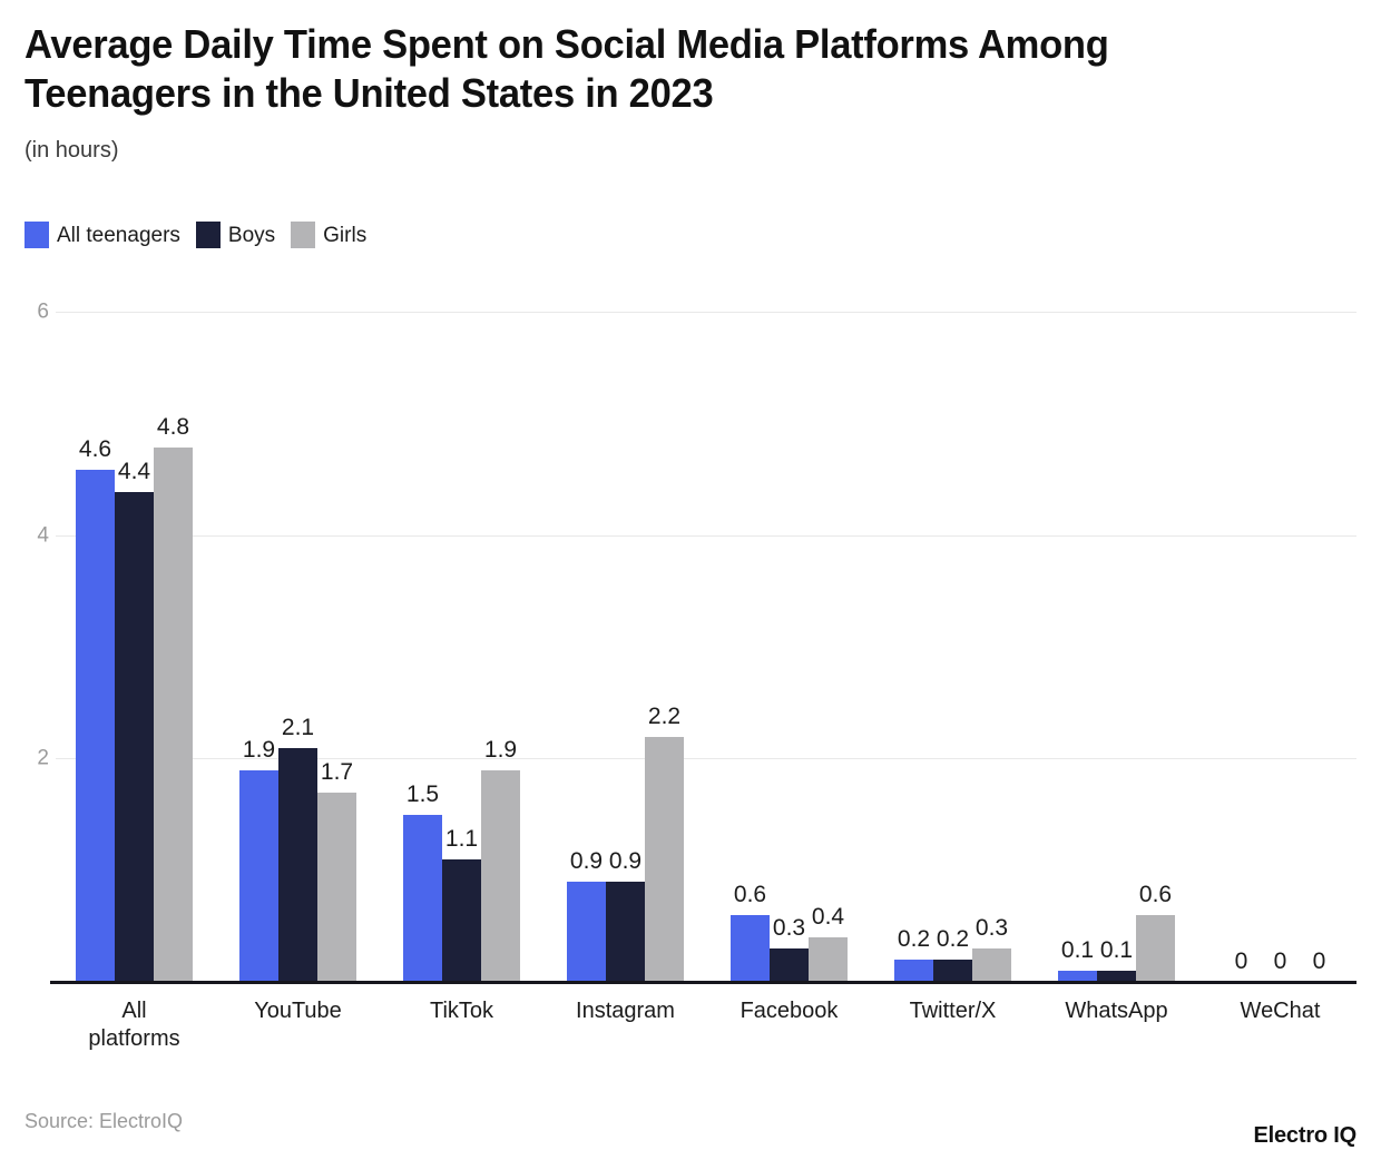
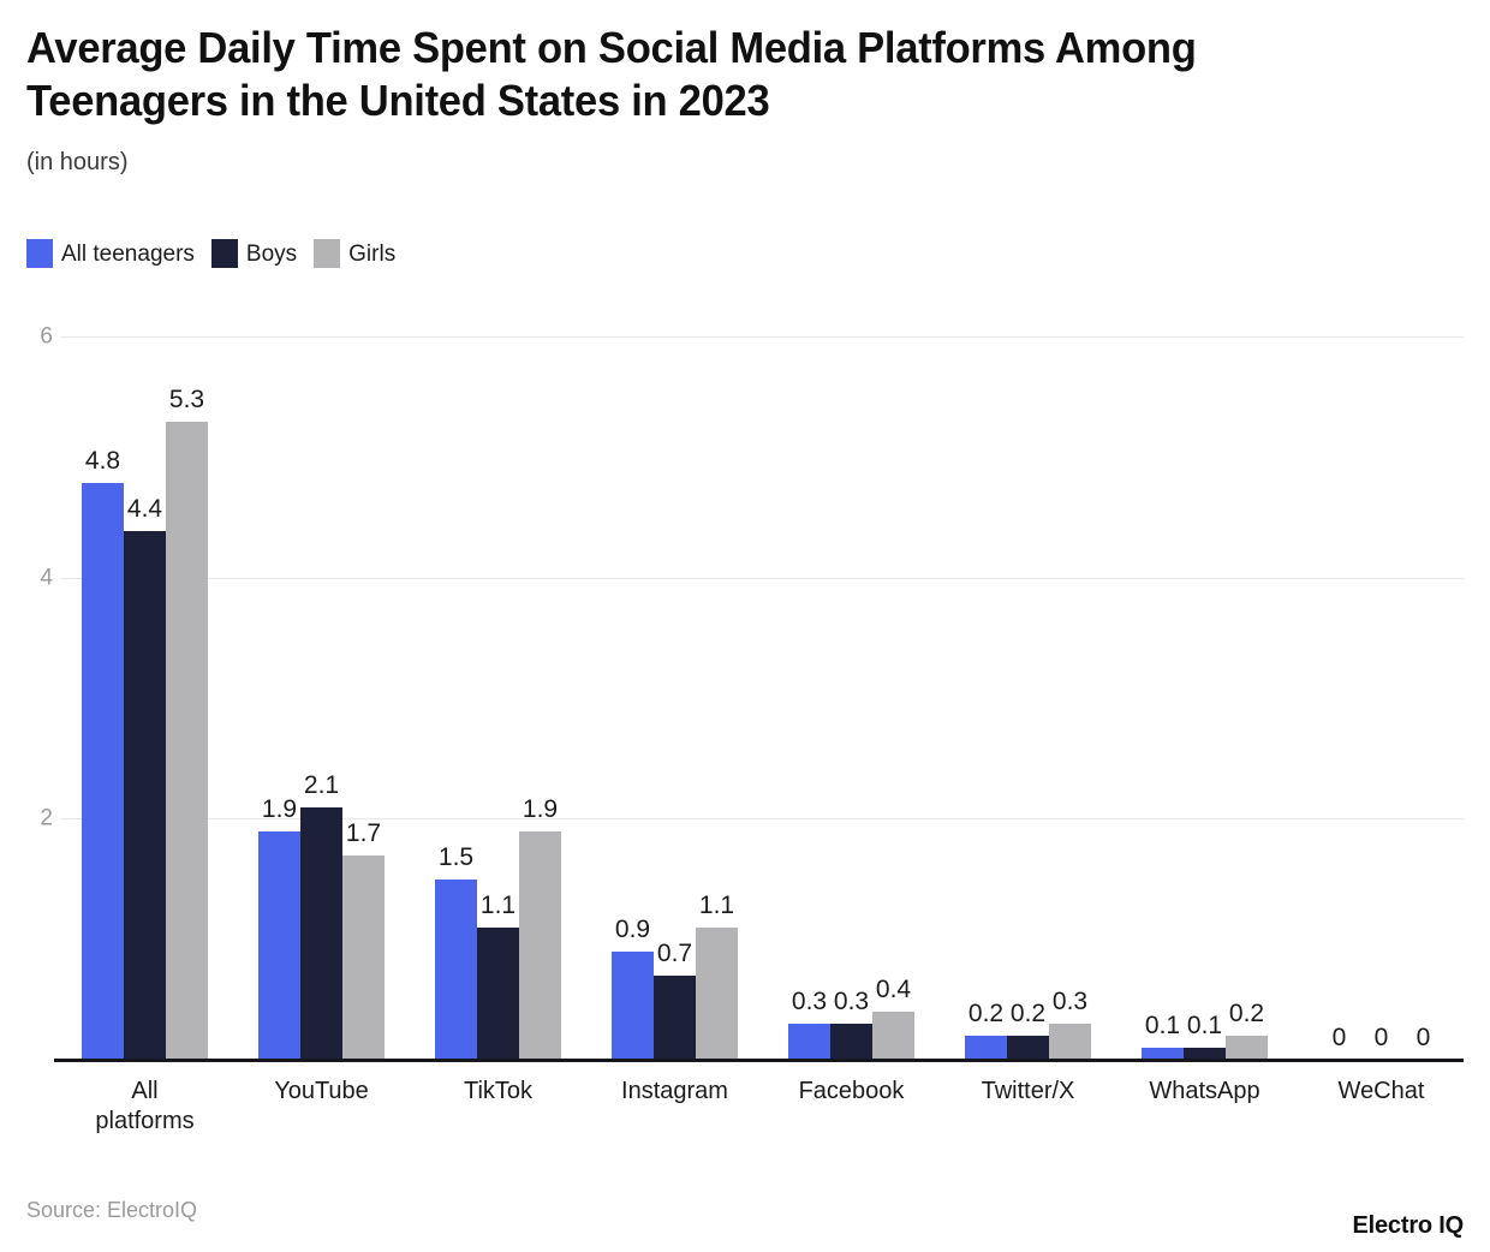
All teenagers/All platforms: 4.6 -> 4.8
Girls/All platforms: 4.8 -> 5.3
Boys/Instagram: 0.9 -> 0.7
Girls/Instagram: 2.2 -> 1.1
All teenagers/Facebook: 0.6 -> 0.3
Girls/WhatsApp: 0.6 -> 0.2
